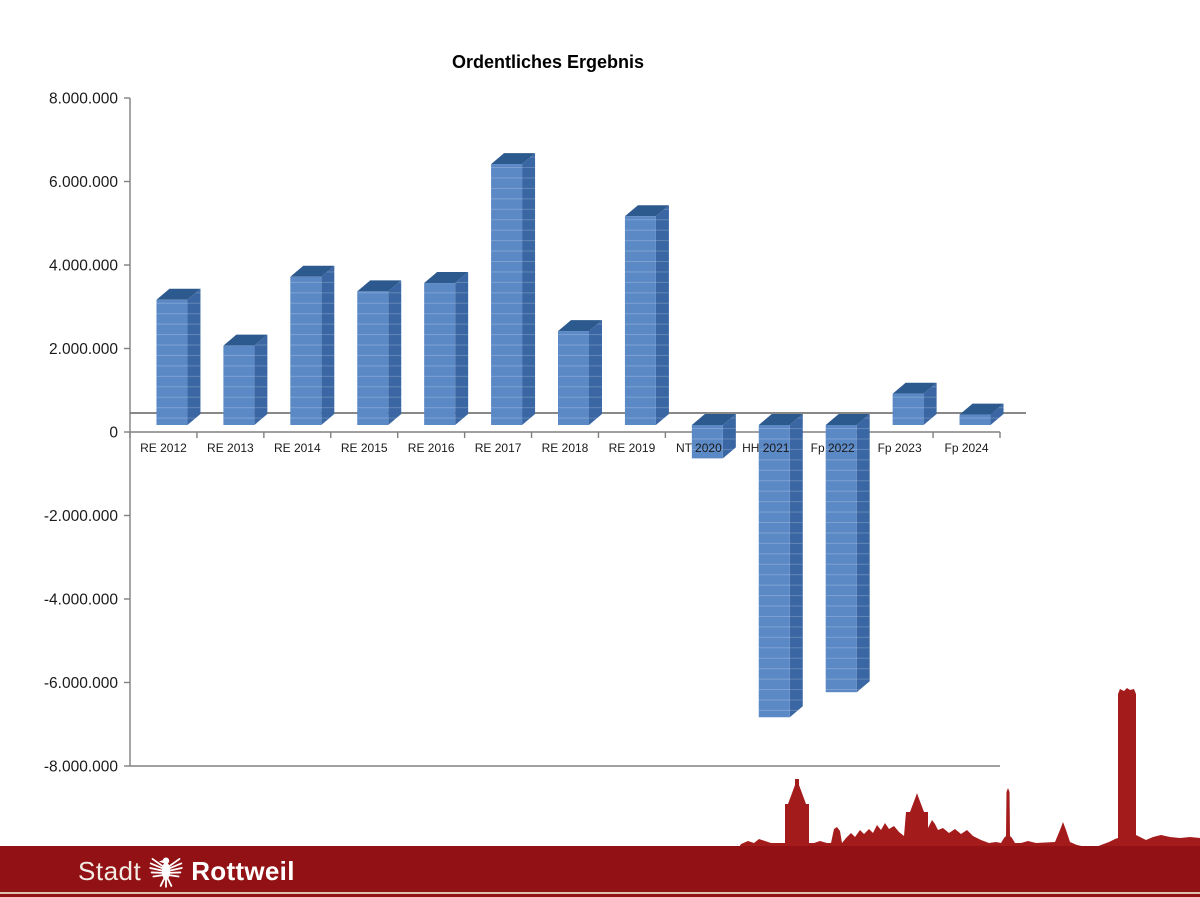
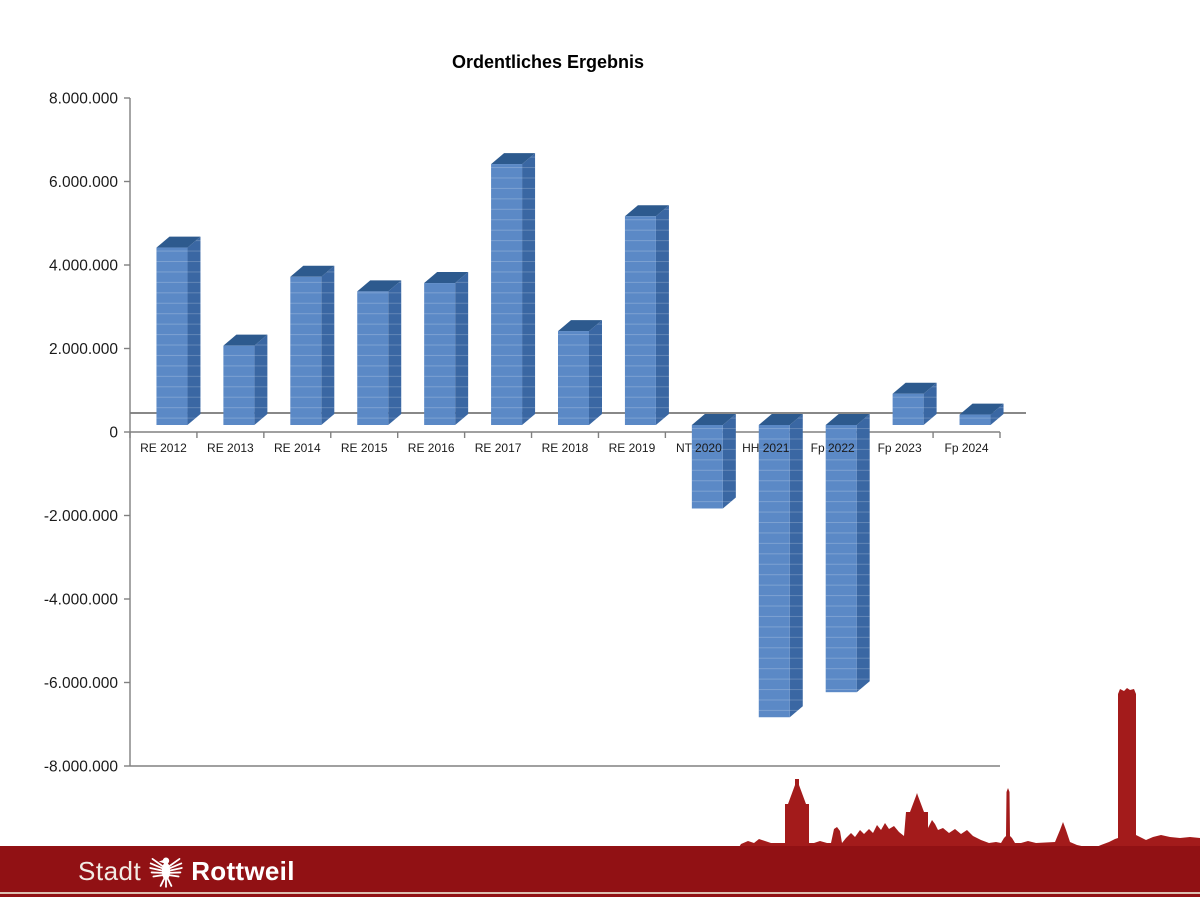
RE 2012: 3000000 -> 4200000
NT 2020: -800000 -> -2000000
